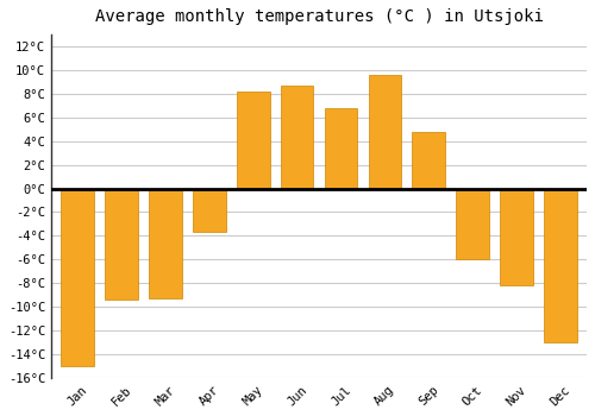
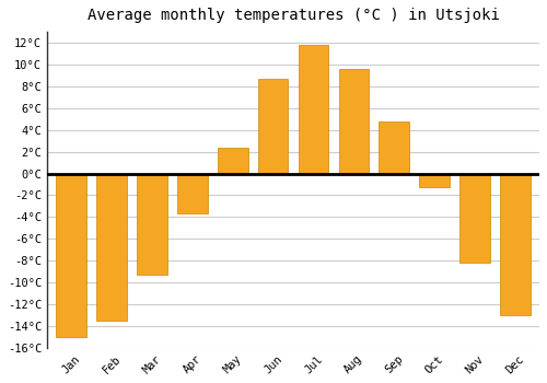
Feb: -9.4°C -> -13.5°C
May: 8.2°C -> 2.4°C
Jul: 6.8°C -> 11.8°C
Oct: -6.0°C -> -1.3°C
